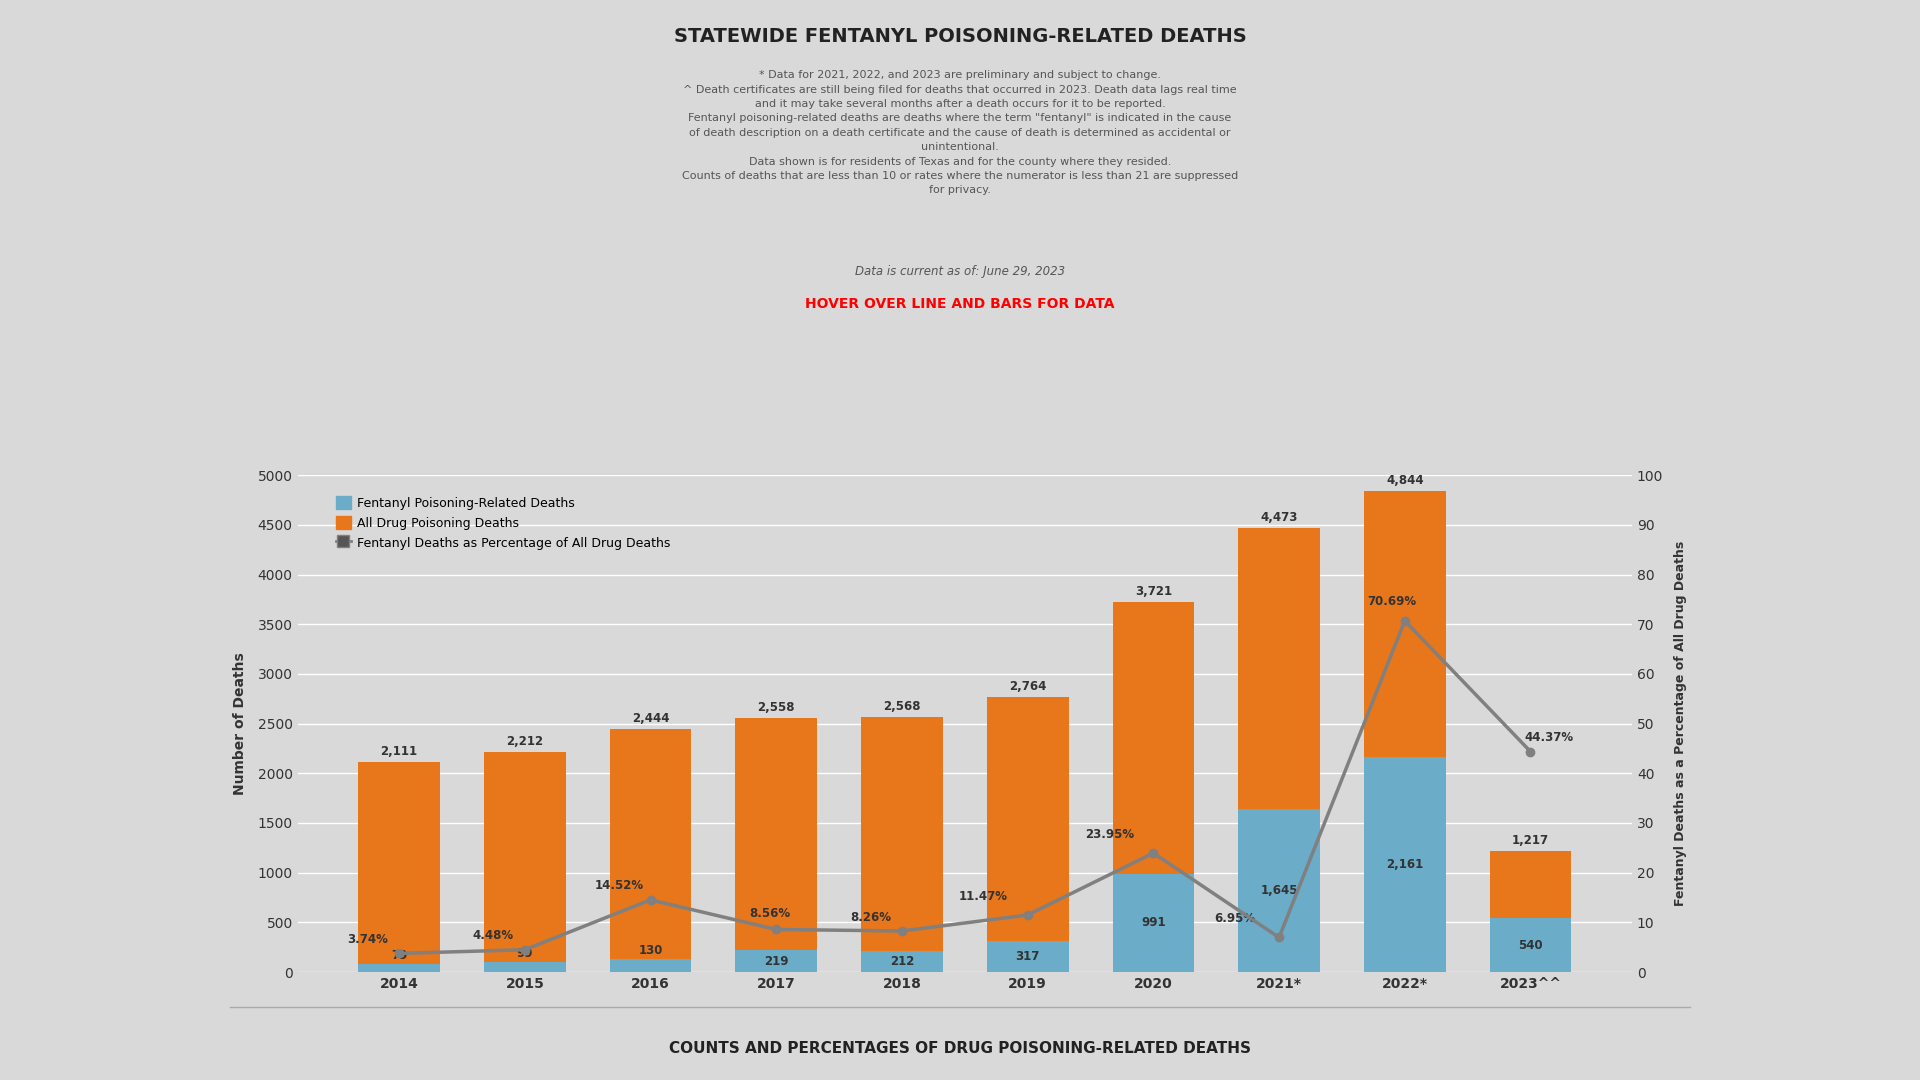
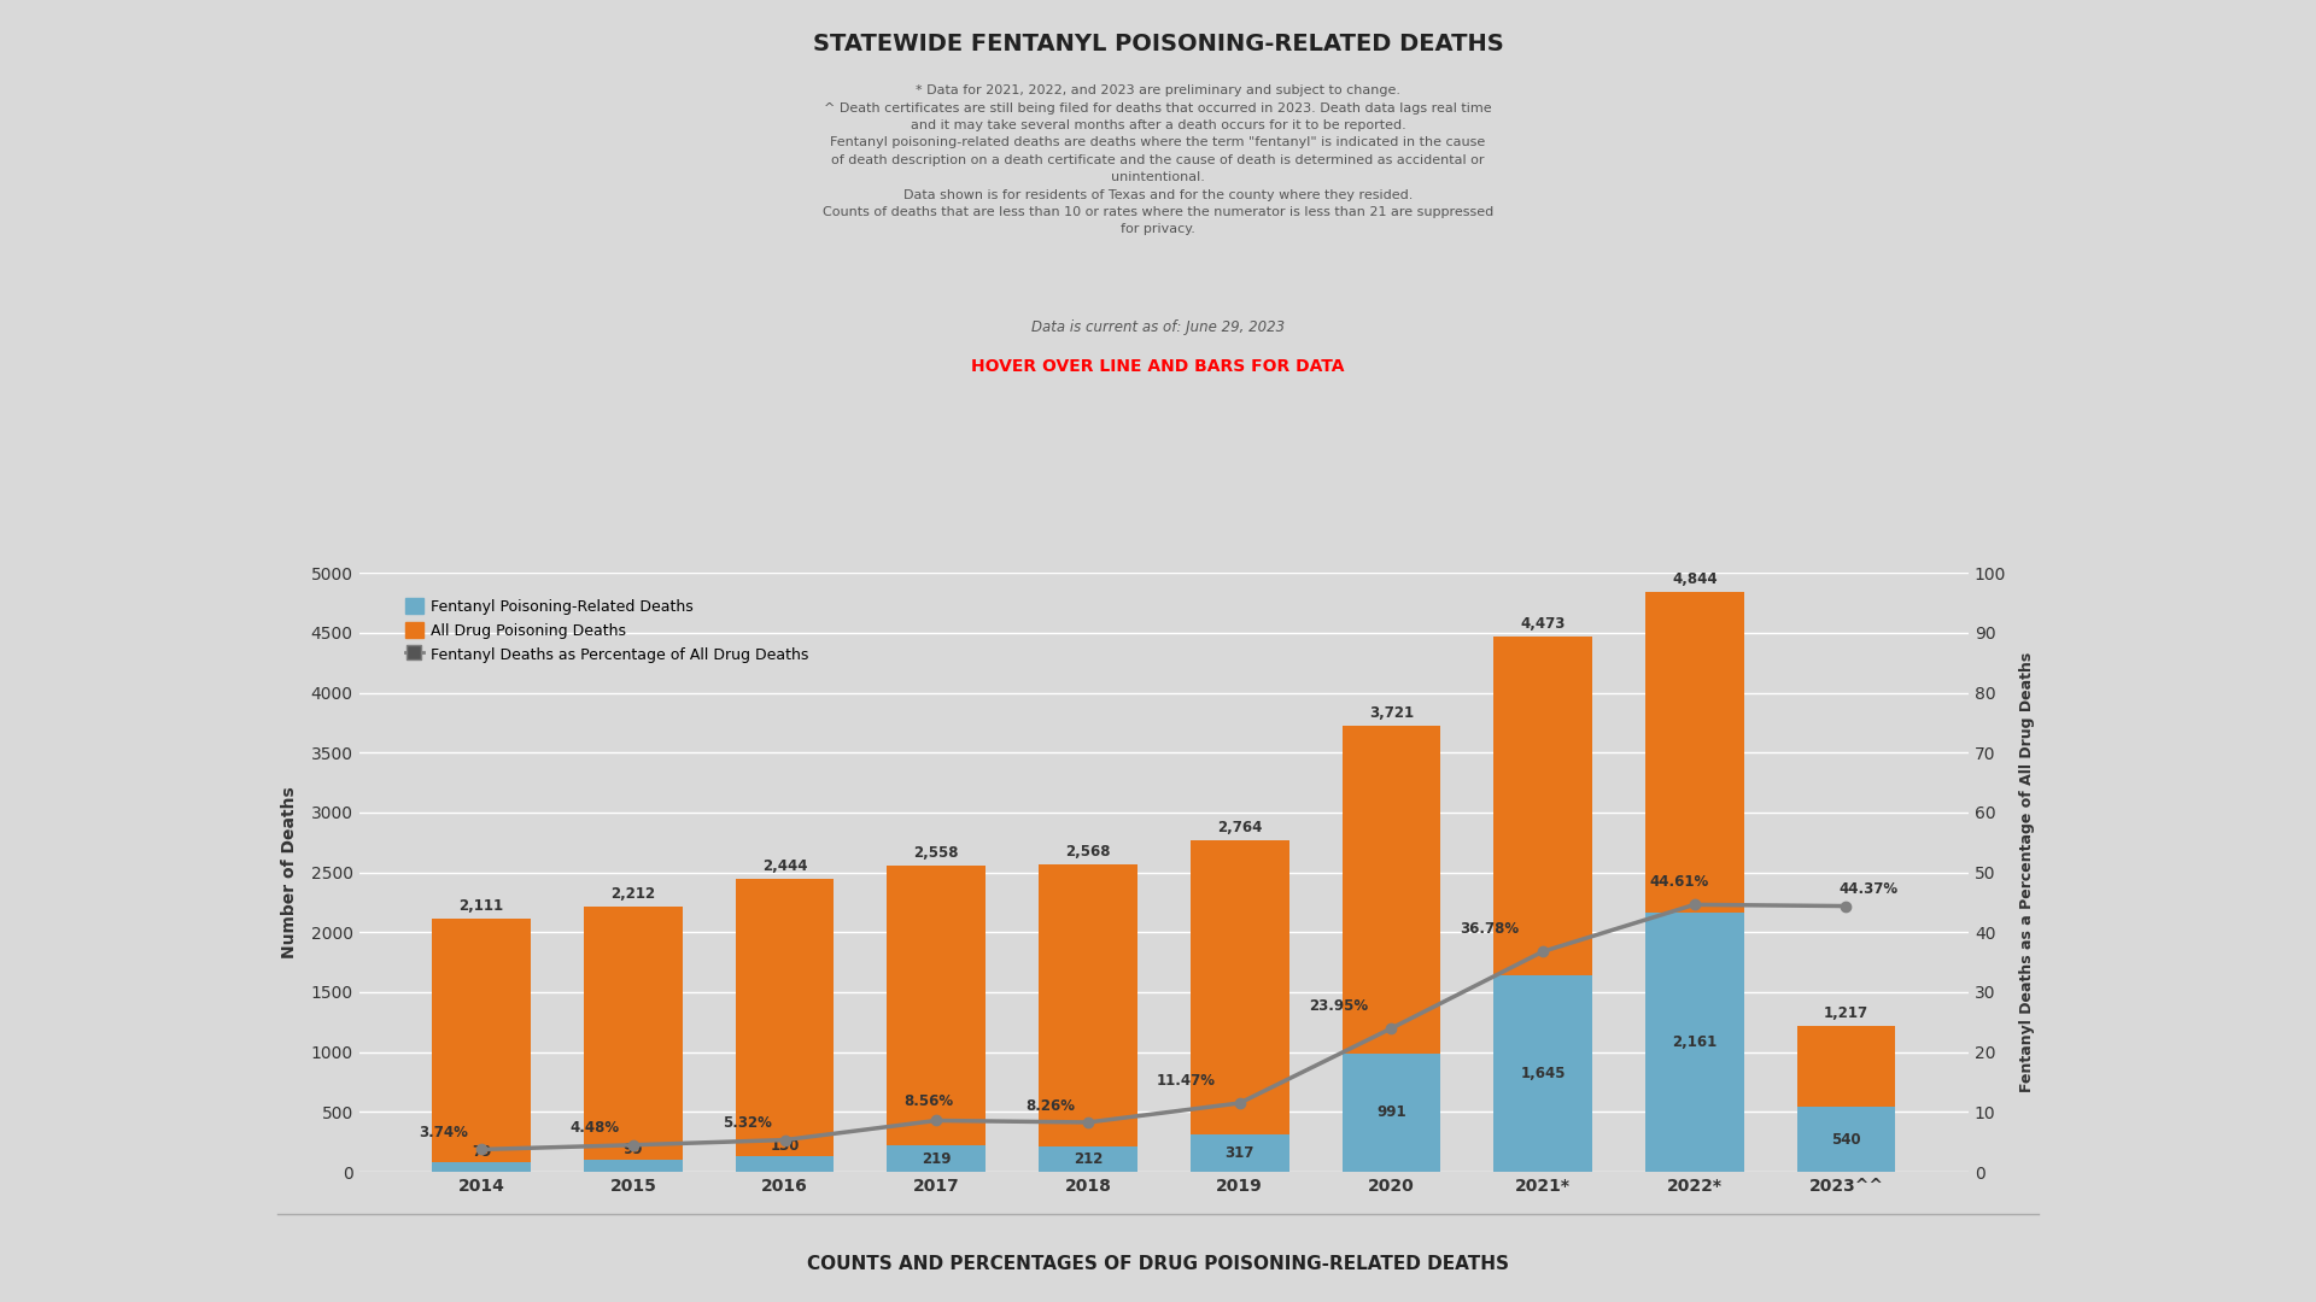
Fentanyl Deaths as Percentage of All Drug Deaths/2016: 14.52% -> 5.32%
Fentanyl Deaths as Percentage of All Drug Deaths/2021*: 6.95% -> 36.78%
Fentanyl Deaths as Percentage of All Drug Deaths/2022*: 70.69% -> 44.61%
